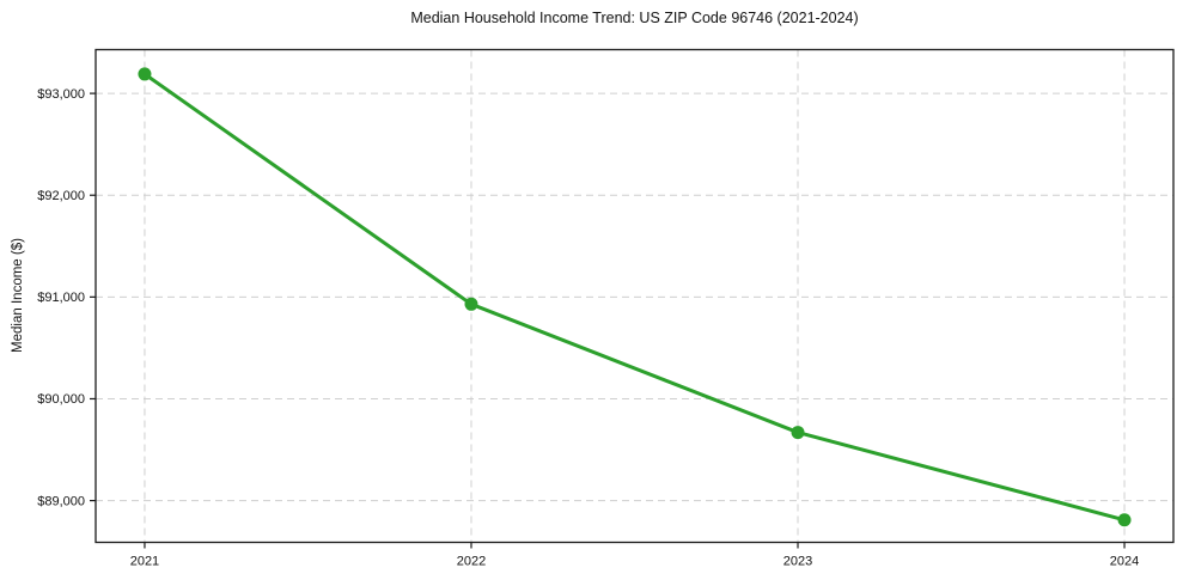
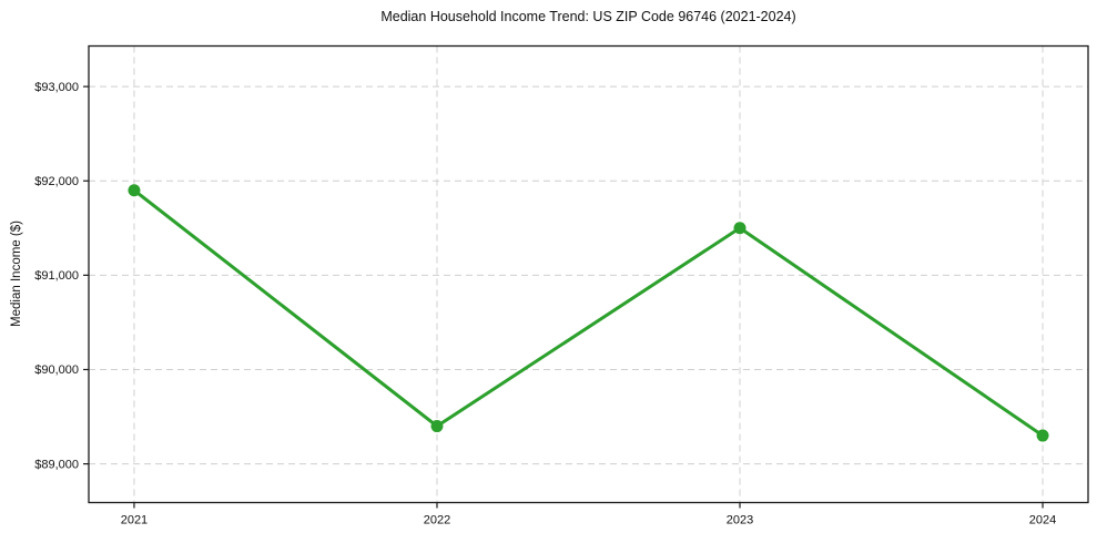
2021: $93200 -> $91900
2022: $90900 -> $89400
2023: $89700 -> $91500
2024: $88800 -> $89300
